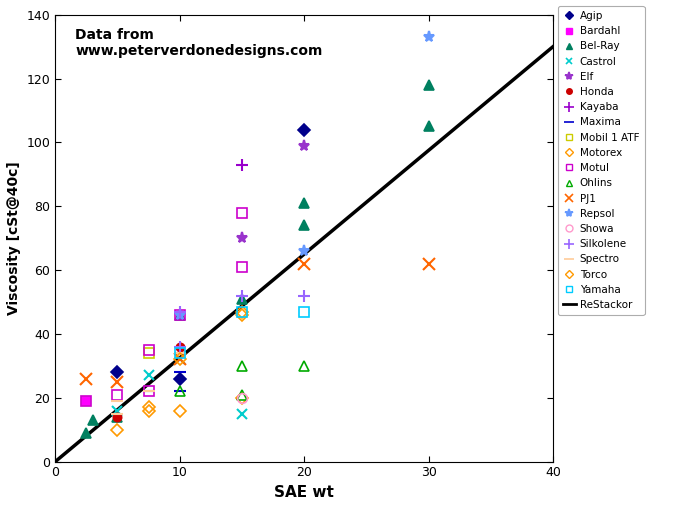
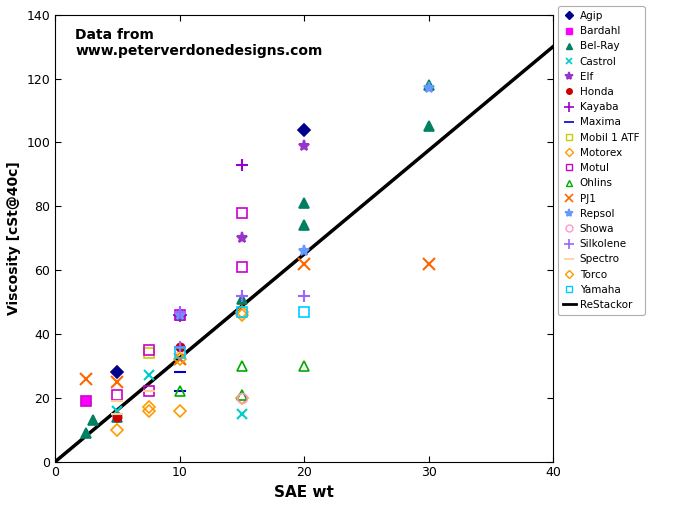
Agip/10: 26 -> 46
Repsol/30: 133 -> 117
